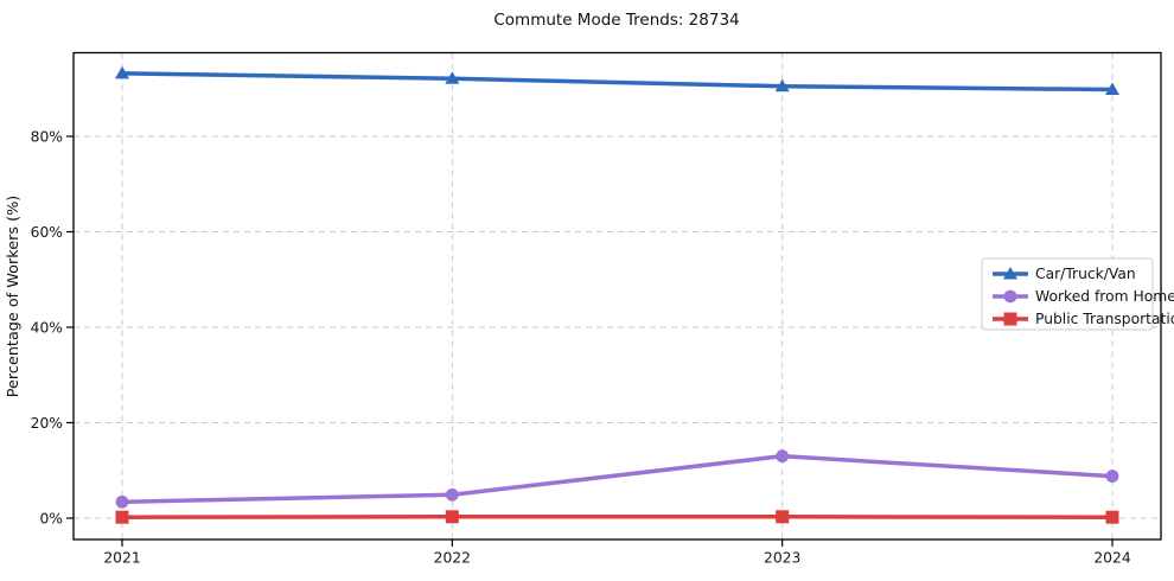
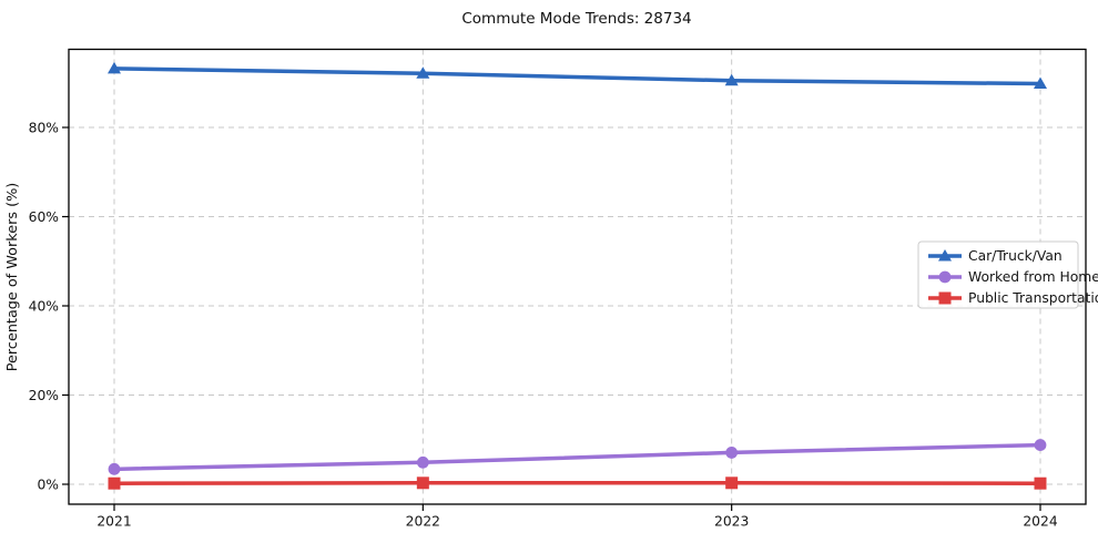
Worked from Home/2023: 13% -> 7%
